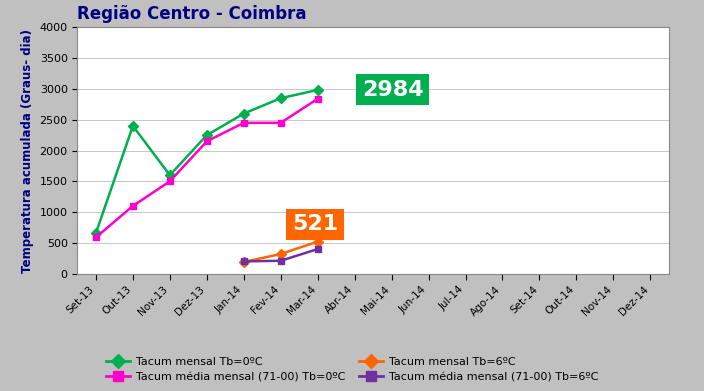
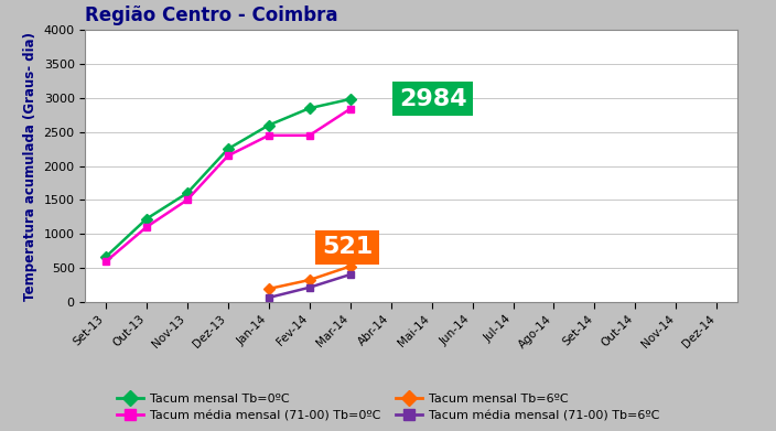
Tacum mensal Tb=0ºC/Out-13: 2400 -> 1220
Tacum média mensal (71-00) Tb=6ºC/Jan-14: 200 -> 60
